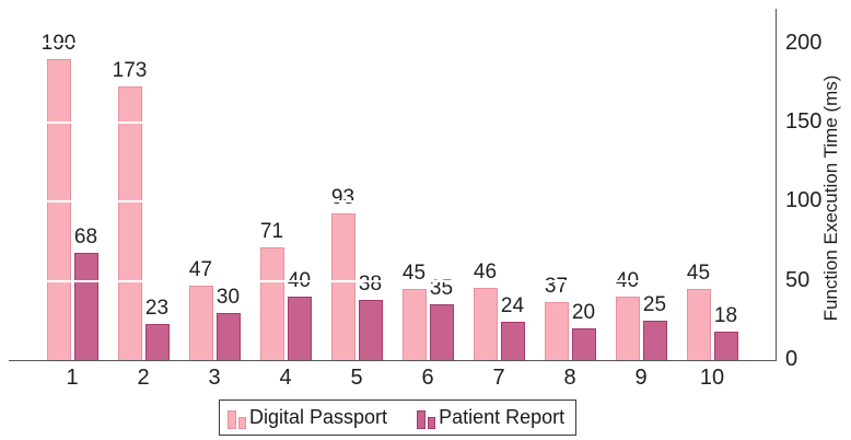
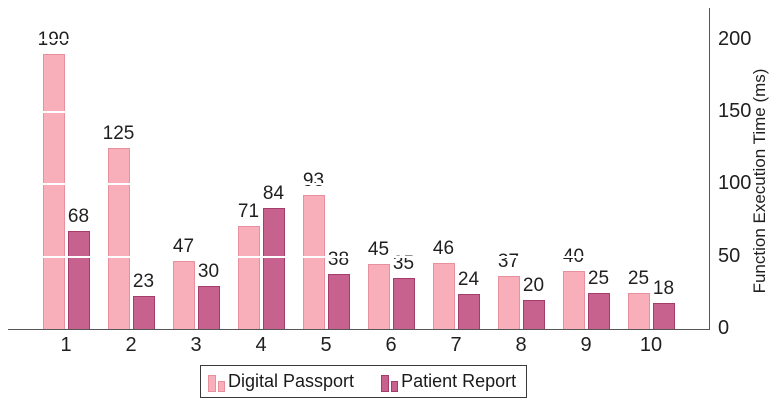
Digital Passport/2: 173 -> 125
Patient Report/4: 40 -> 84
Digital Passport/10: 45 -> 25
